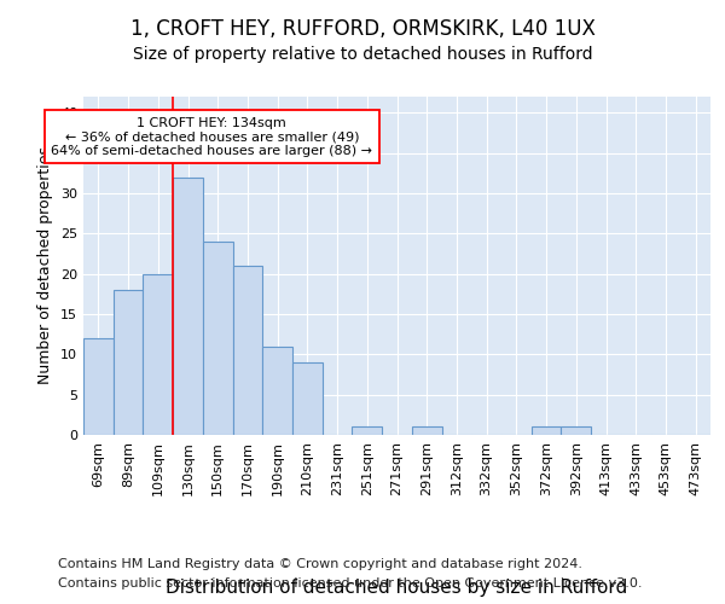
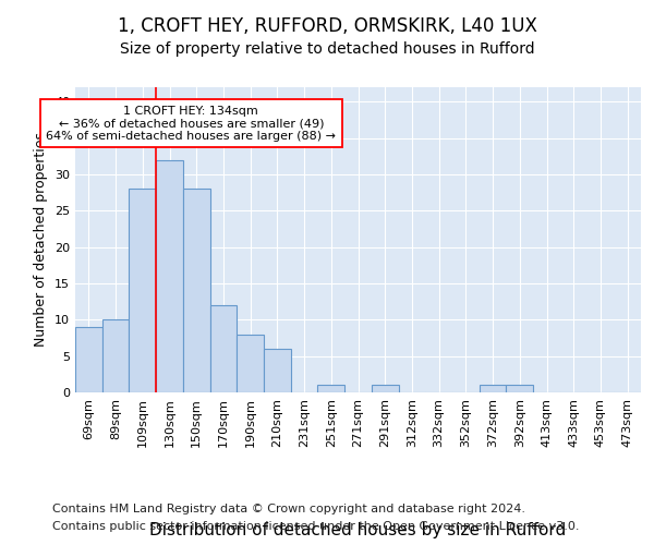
69sqm: 12 -> 9
89sqm: 18 -> 10
109sqm: 20 -> 28
150sqm: 24 -> 28
170sqm: 21 -> 12
190sqm: 11 -> 8
210sqm: 9 -> 6
